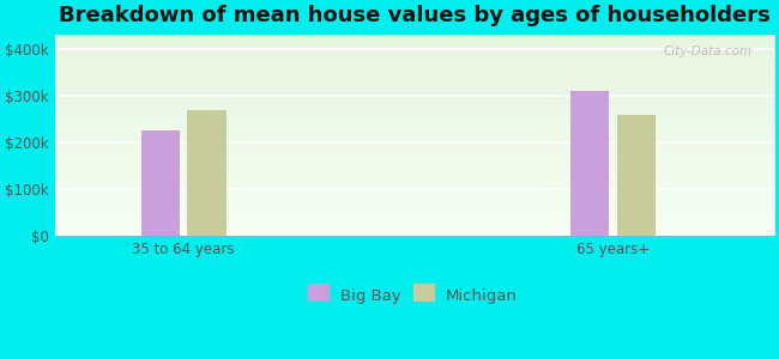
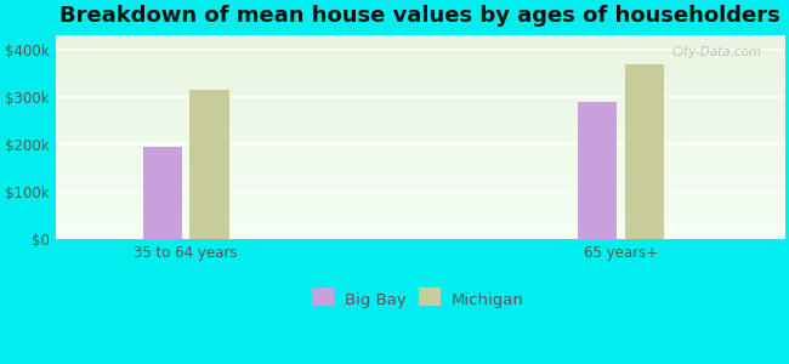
Big Bay/35 to 64 years: $225k -> $195k
Michigan/35 to 64 years: $270k -> $315k
Big Bay/65 years+: $310k -> $290k
Michigan/65 years+: $258k -> $370k
